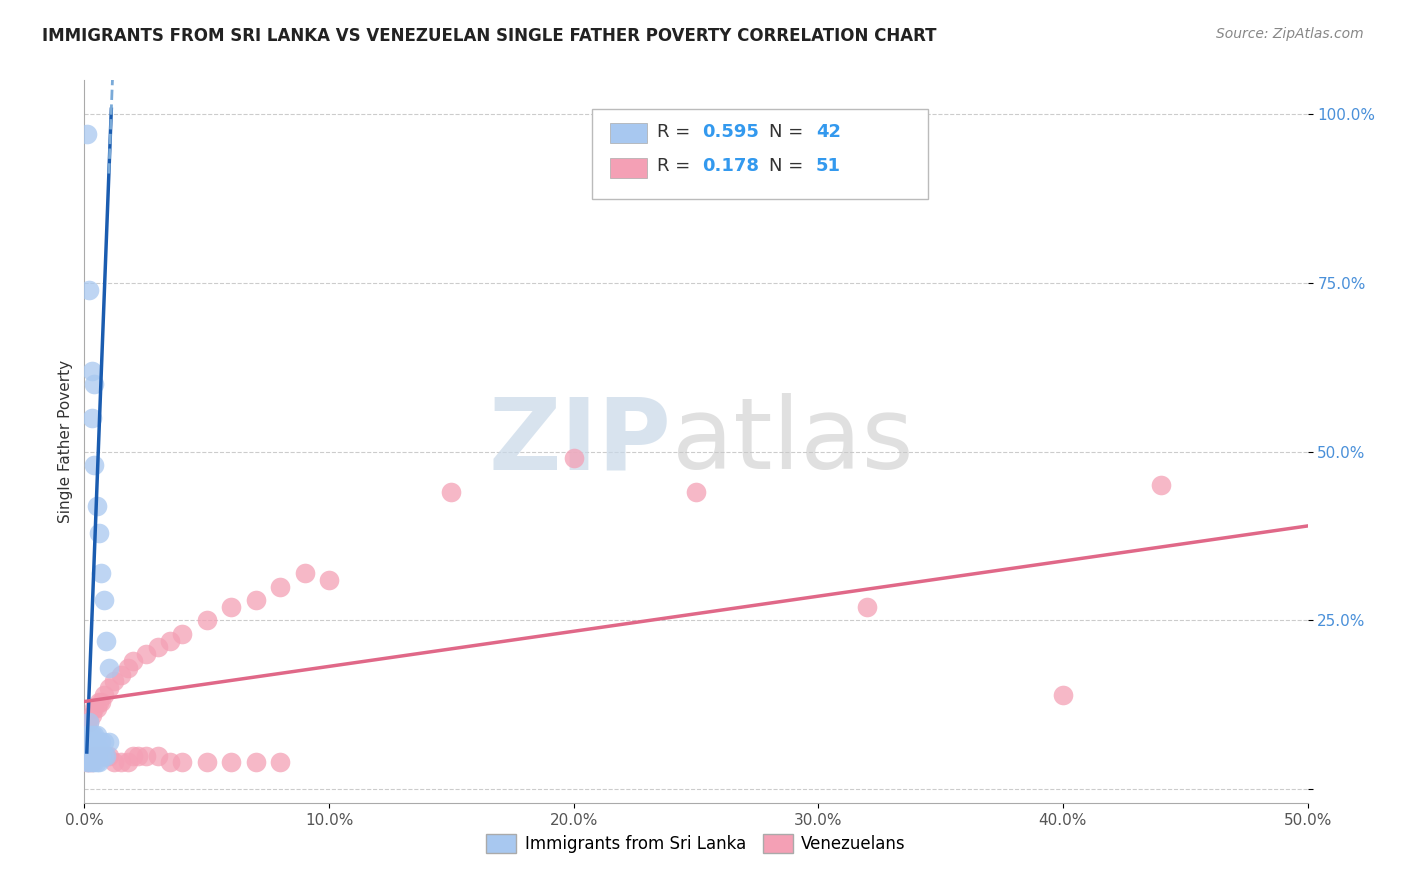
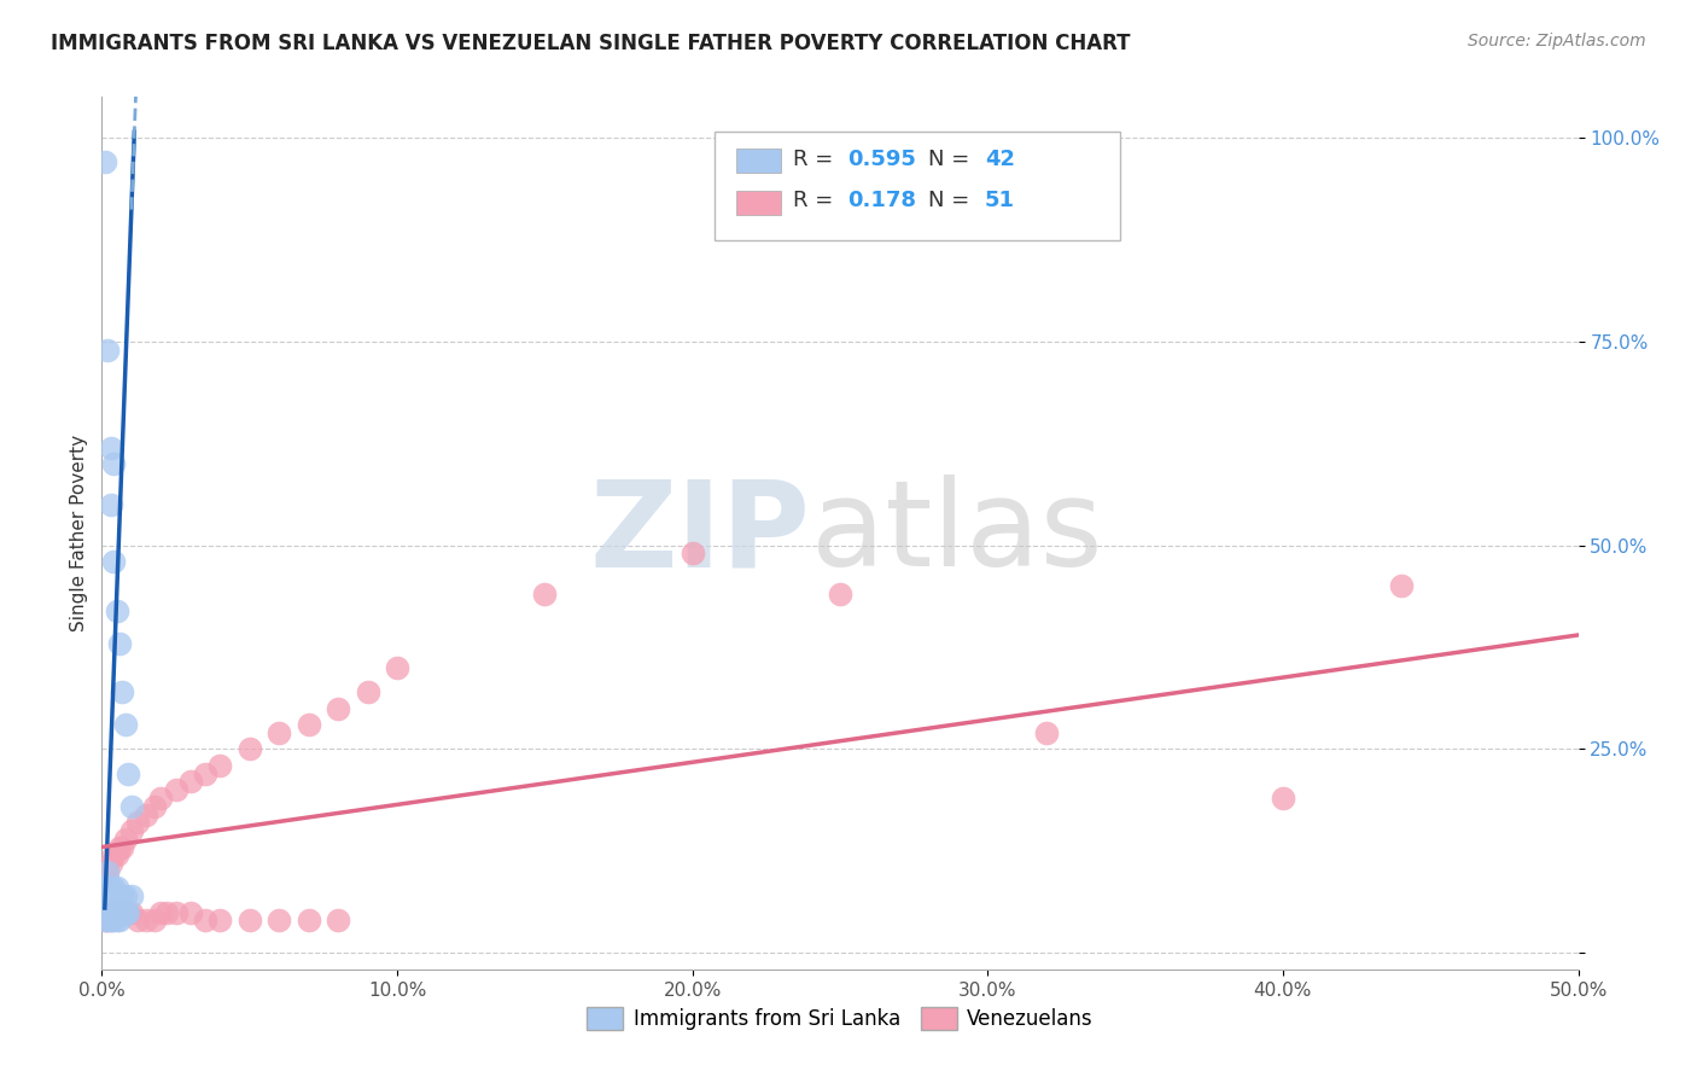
Venezuelans/10.0%: 31% -> 35%
Venezuelans/40.0%: 14% -> 19%
